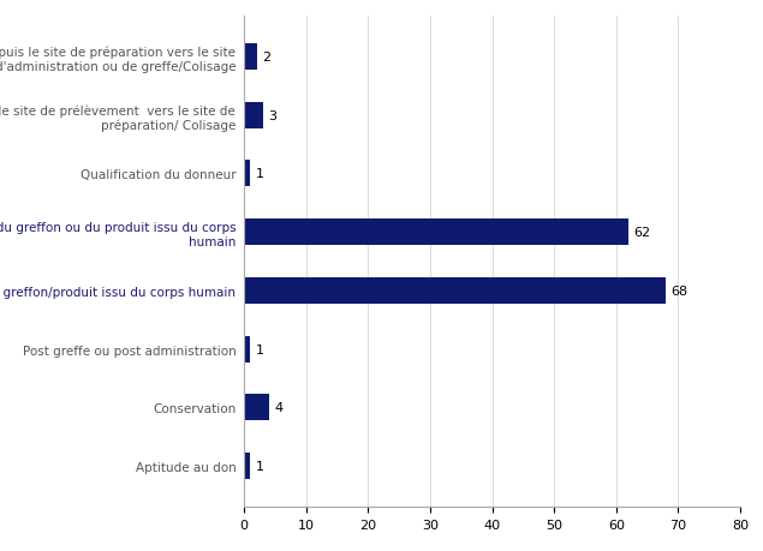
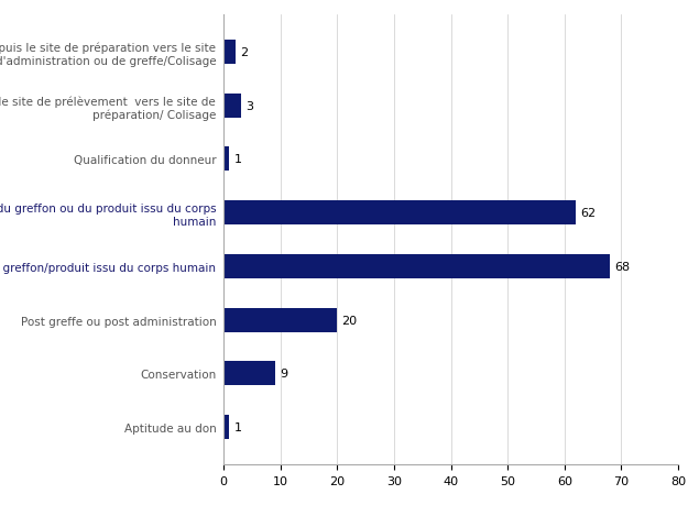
Post greffe ou post administration: 1 -> 20
Conservation: 4 -> 9
